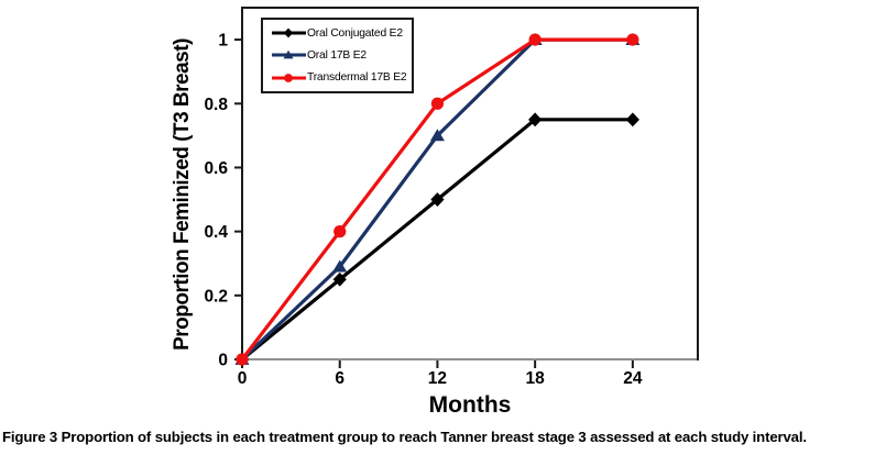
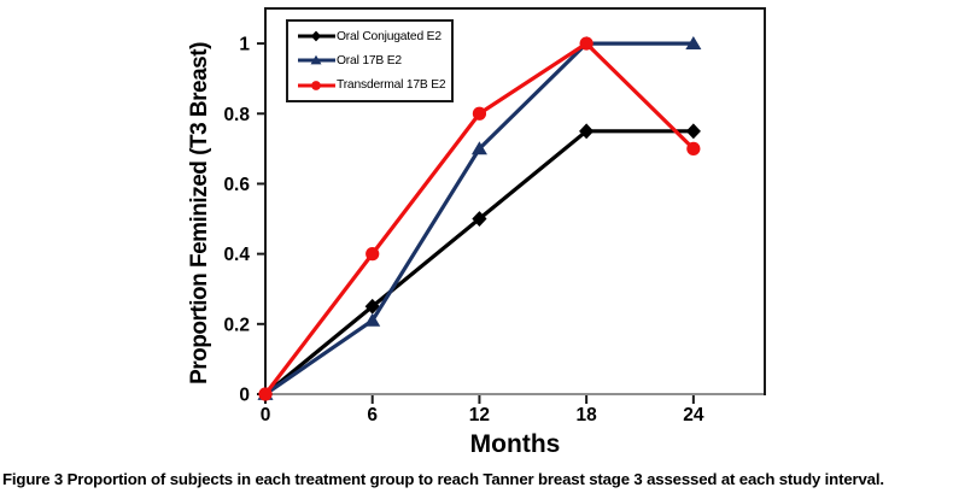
Oral 17B E2/6: 0.29 -> 0.21
Transdermal 17B E2/24: 1.0 -> 0.7
